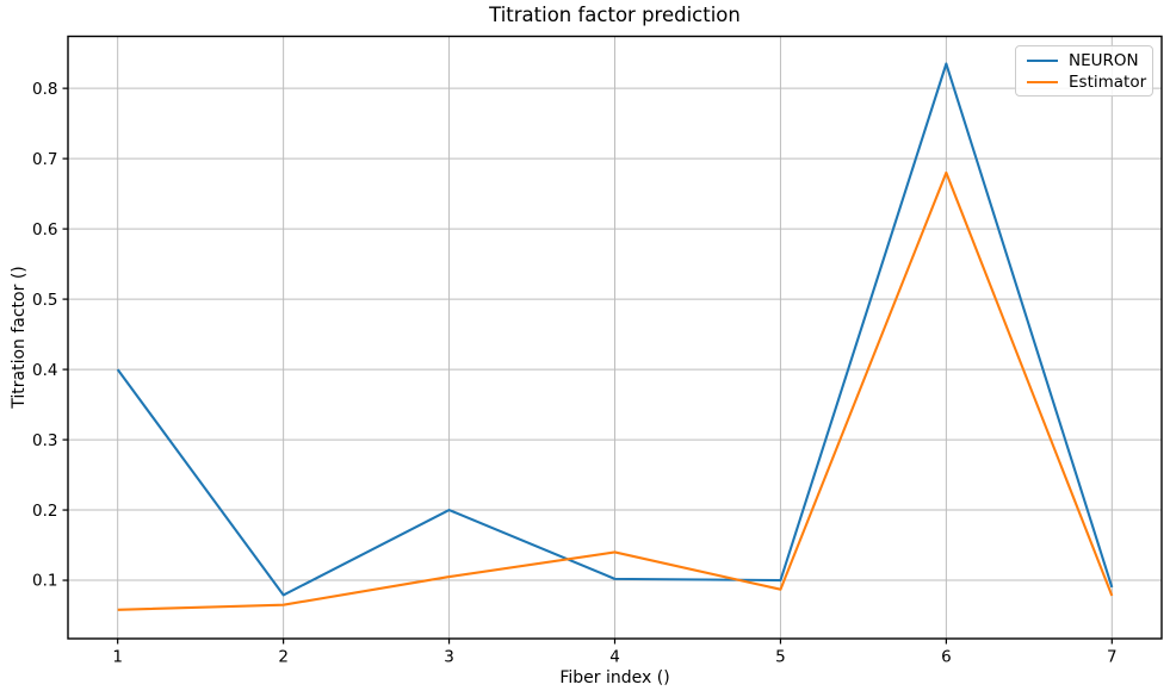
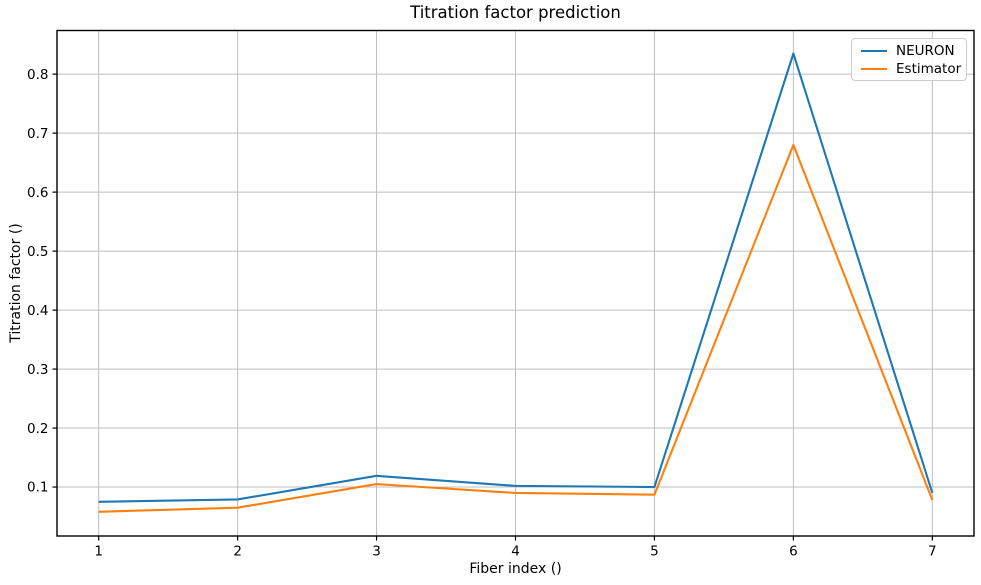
NEURON/1: 0.40 -> 0.07
NEURON/3: 0.20 -> 0.12
Estimator/4: 0.14 -> 0.09
